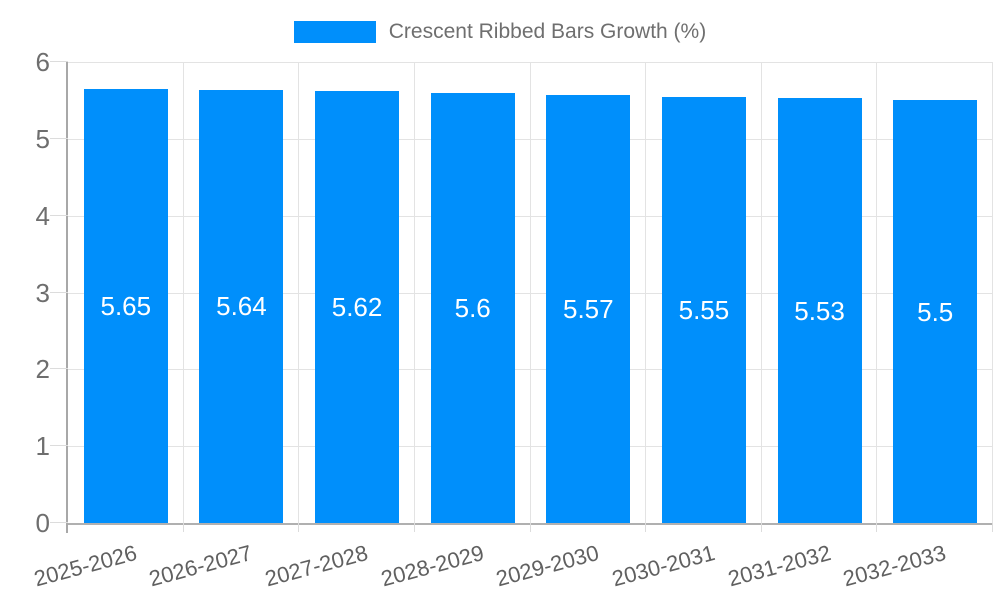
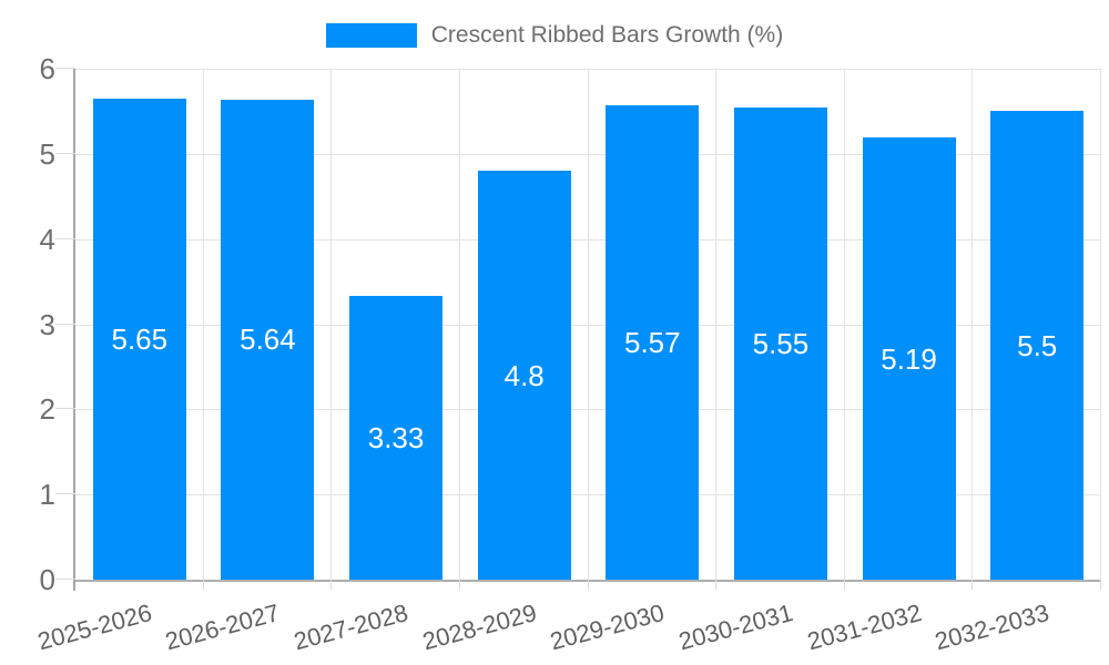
2027-2028: 5.62 -> 3.33
2028-2029: 5.6 -> 4.8
2031-2032: 5.53 -> 5.19
